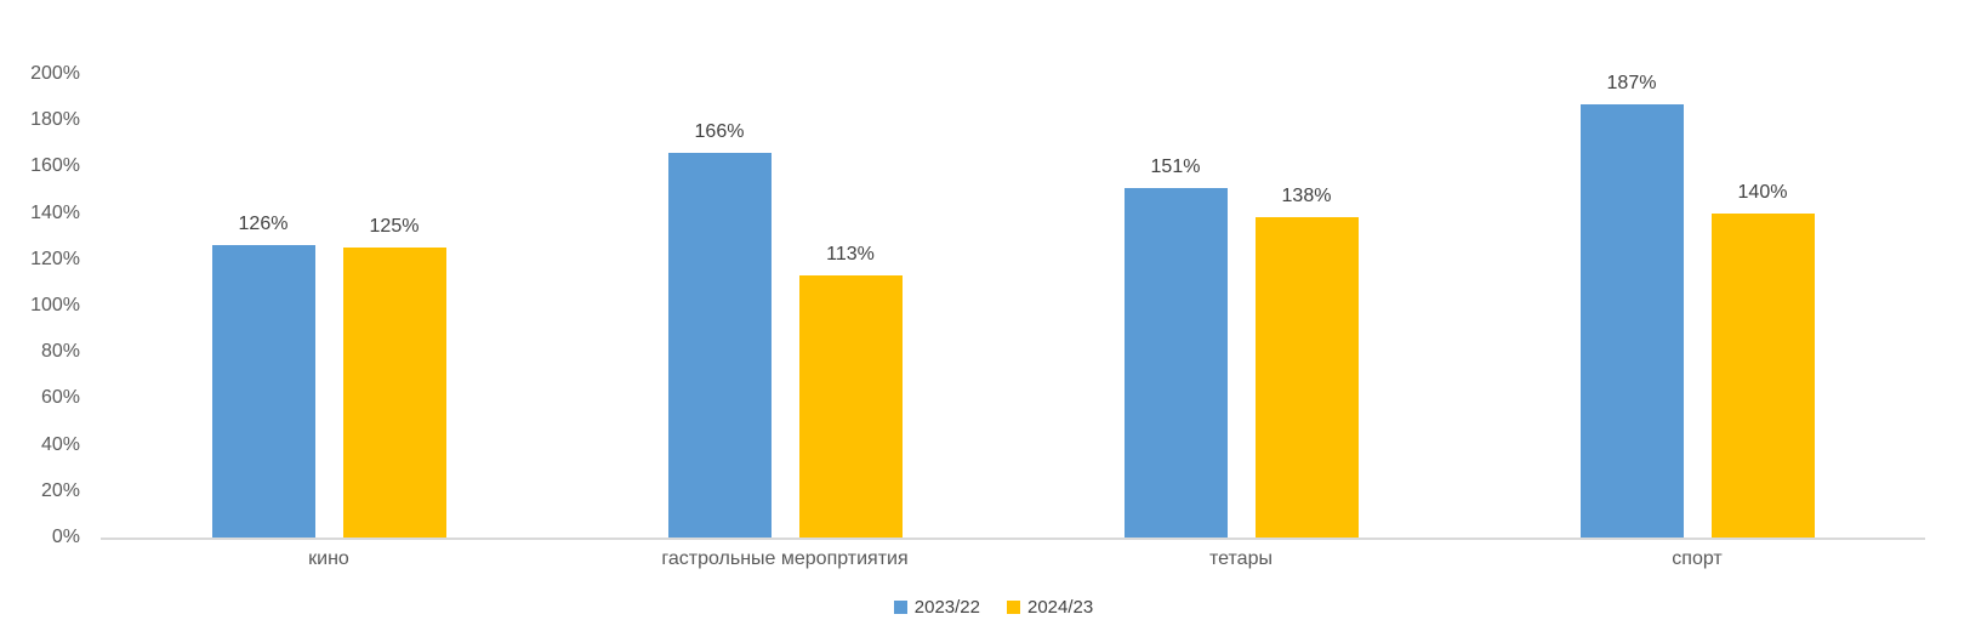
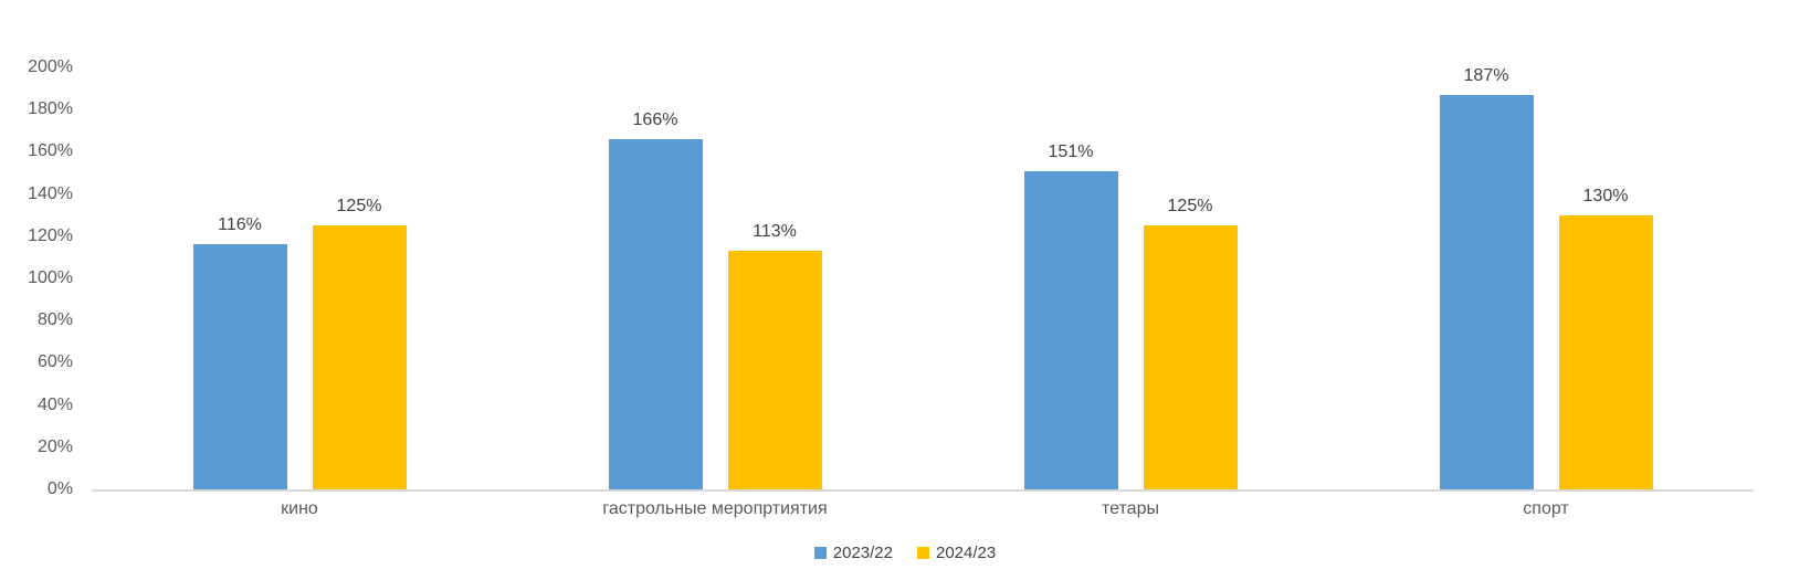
2023/22/кино: 126% -> 116%
2024/23/тетары: 138% -> 125%
2024/23/спорт: 140% -> 130%
